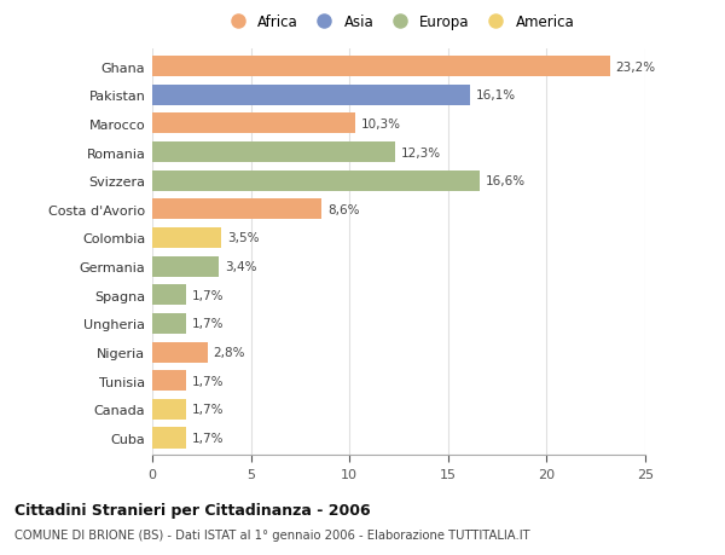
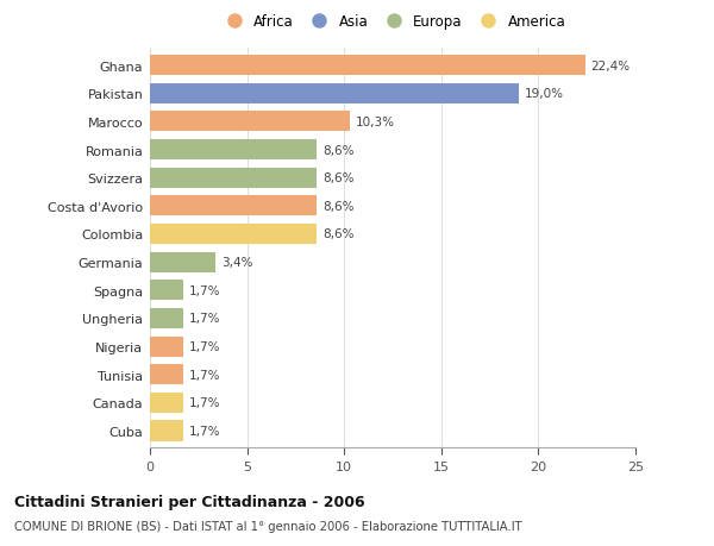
Ghana: 23,2% -> 22,4%
Pakistan: 16,1% -> 19,0%
Romania: 12,3% -> 8,6%
Svizzera: 16,6% -> 8,6%
Colombia: 3,5% -> 8,6%
Nigeria: 2,8% -> 1,7%
